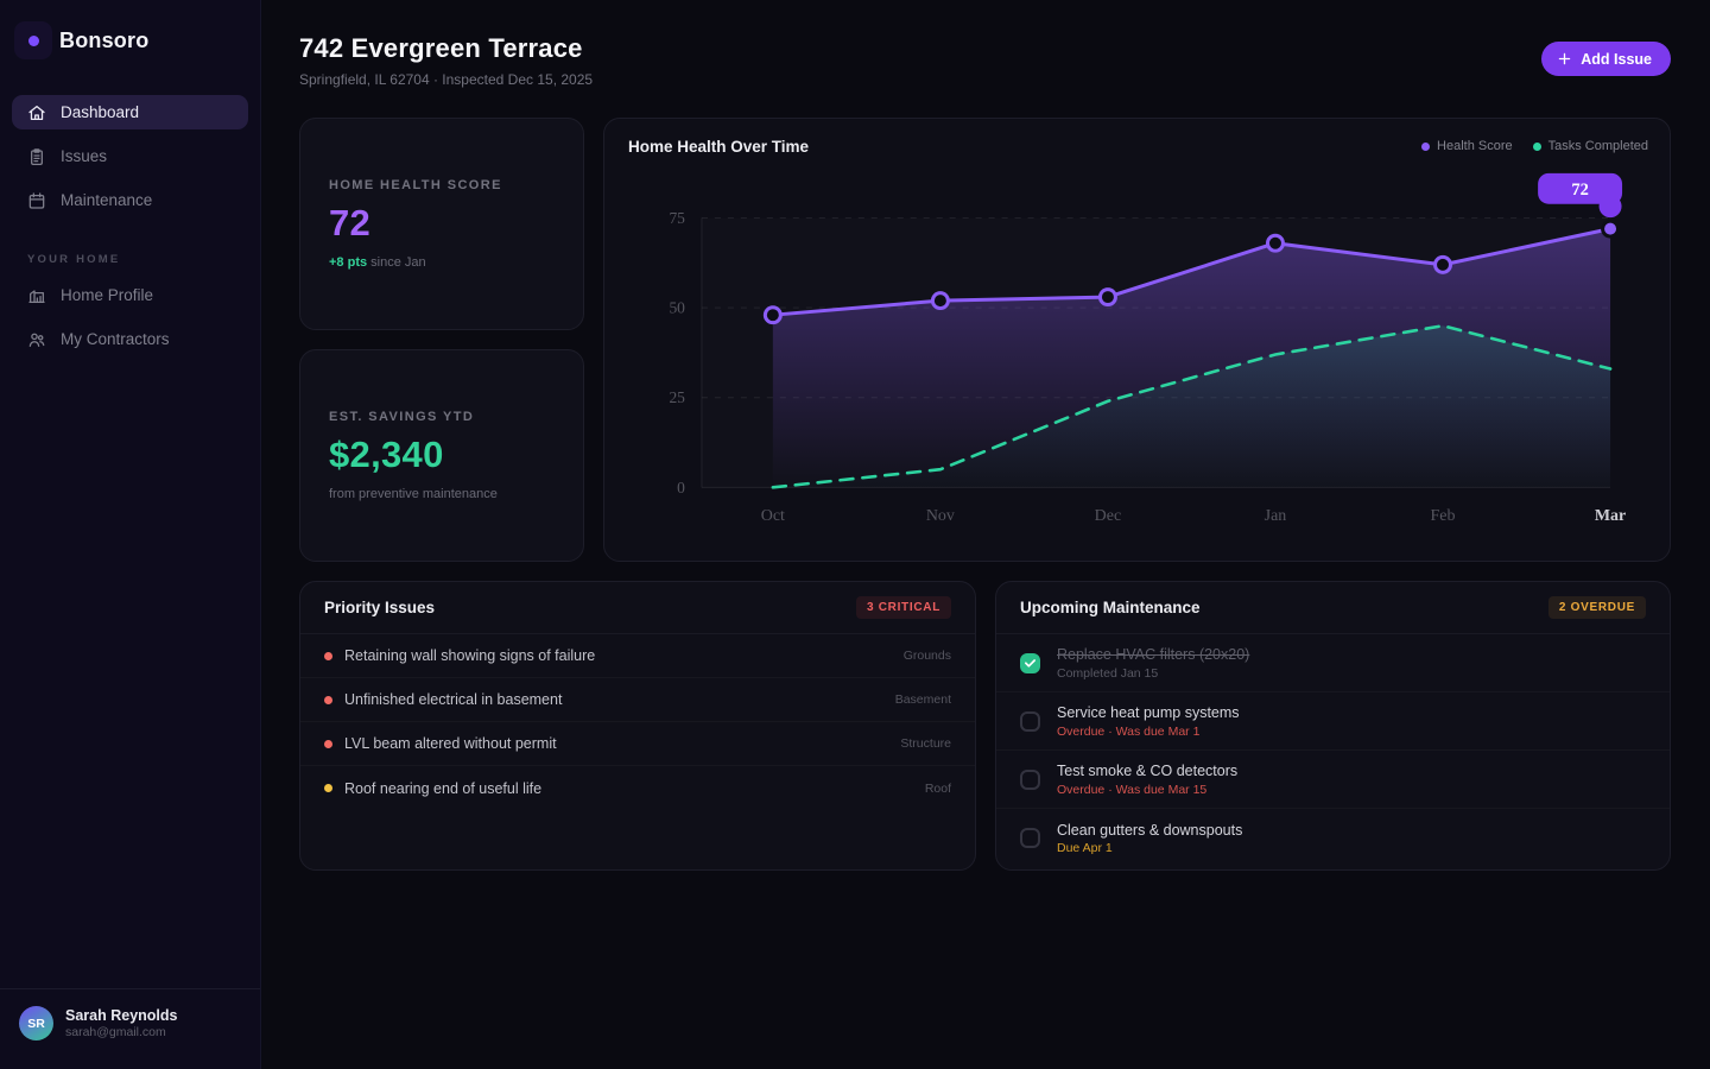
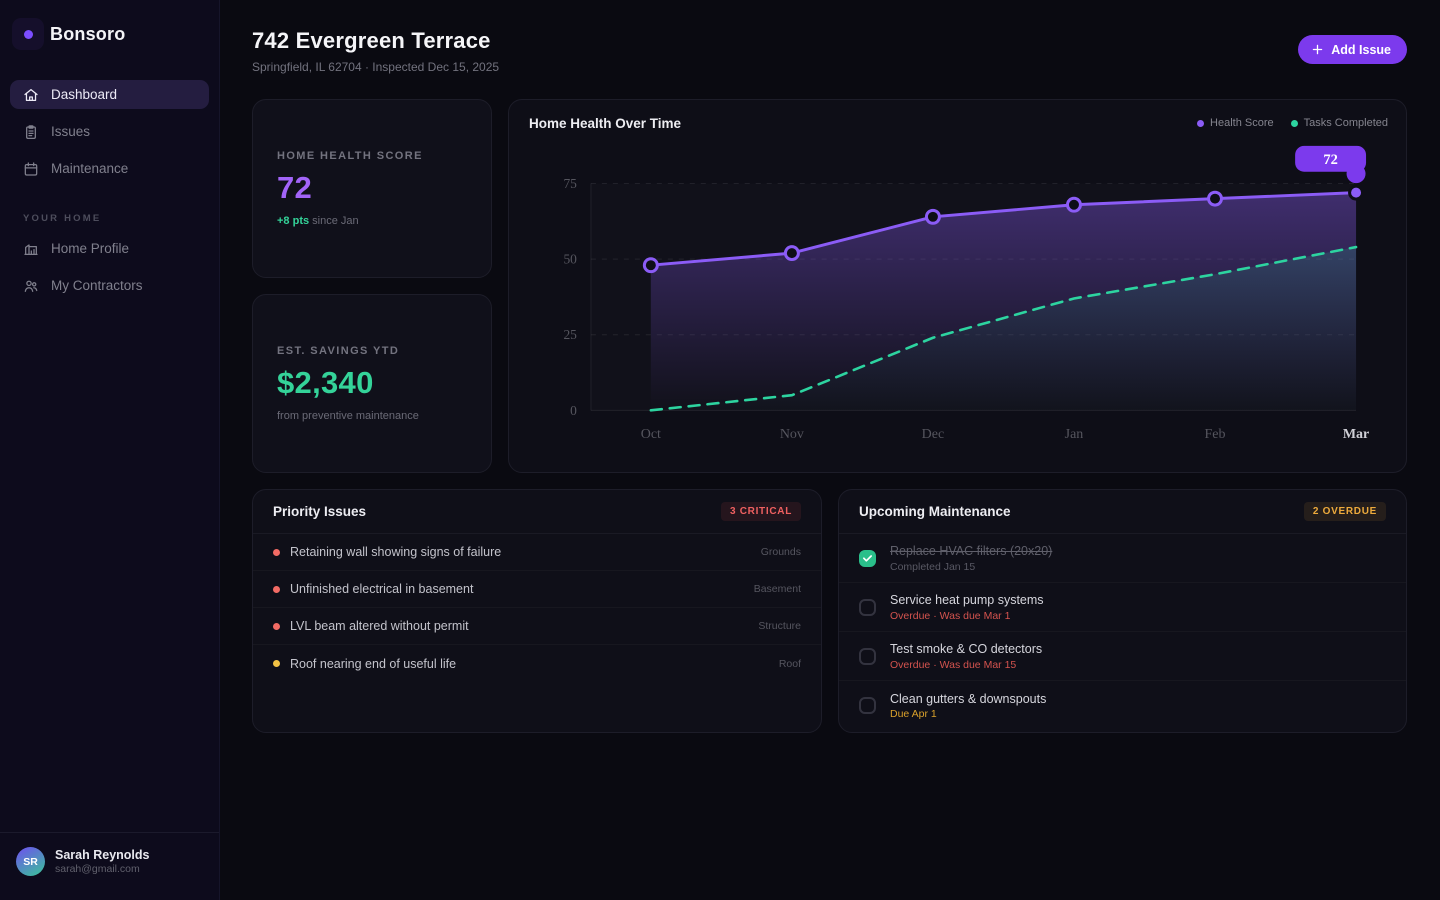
Health Score/Dec: 53 -> 64
Health Score/Feb: 62 -> 70
Tasks Completed/Mar: 33 -> 54
